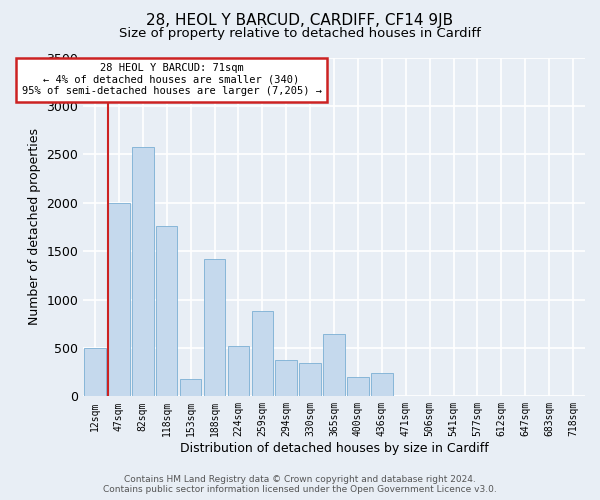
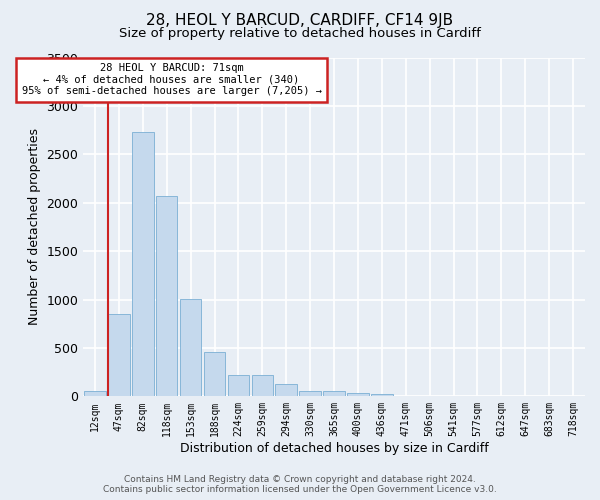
12sqm: 500 -> 60
47sqm: 2000 -> 850
82sqm: 2580 -> 2730
118sqm: 1760 -> 2070
153sqm: 180 -> 1010
188sqm: 1420 -> 460
224sqm: 520 -> 220
259sqm: 880 -> 220
294sqm: 380 -> 130
330sqm: 340 -> 60
365sqm: 640 -> 50
400sqm: 200 -> 30
436sqm: 240 -> 20
